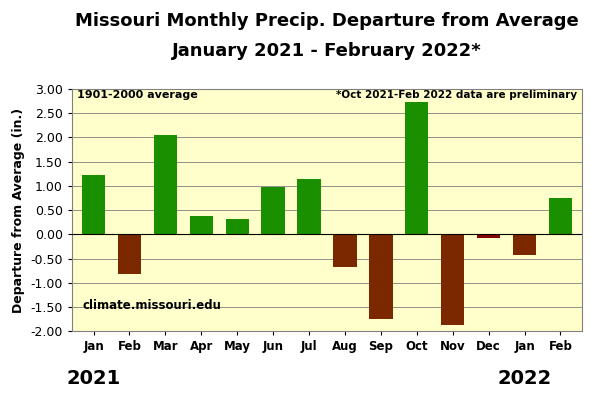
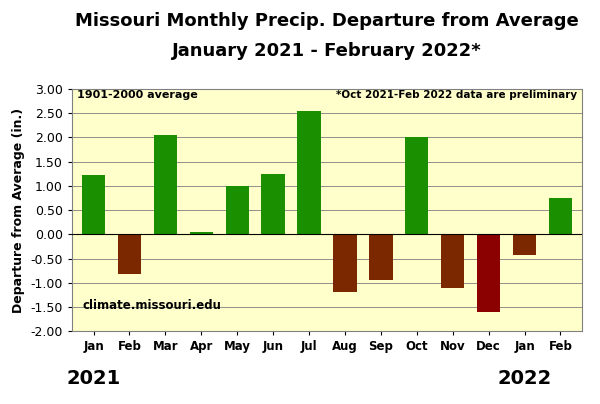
Apr: 0.38 -> 0.05
May: 0.32 -> 1.00
Jun: 0.97 -> 1.25
Jul: 1.15 -> 2.55
Aug: -0.68 -> -1.20
Sep: -1.75 -> -0.95
Oct: 2.73 -> 2.00
Nov: -1.88 -> -1.10
Dec: -0.08 -> -1.60
